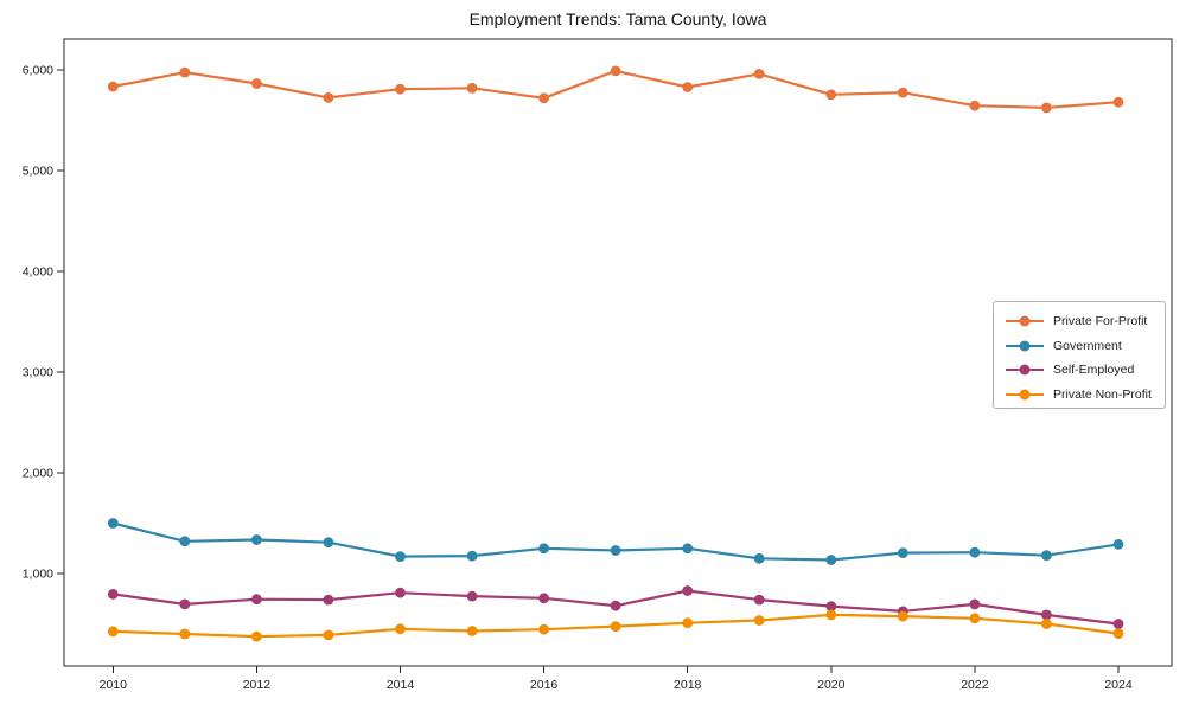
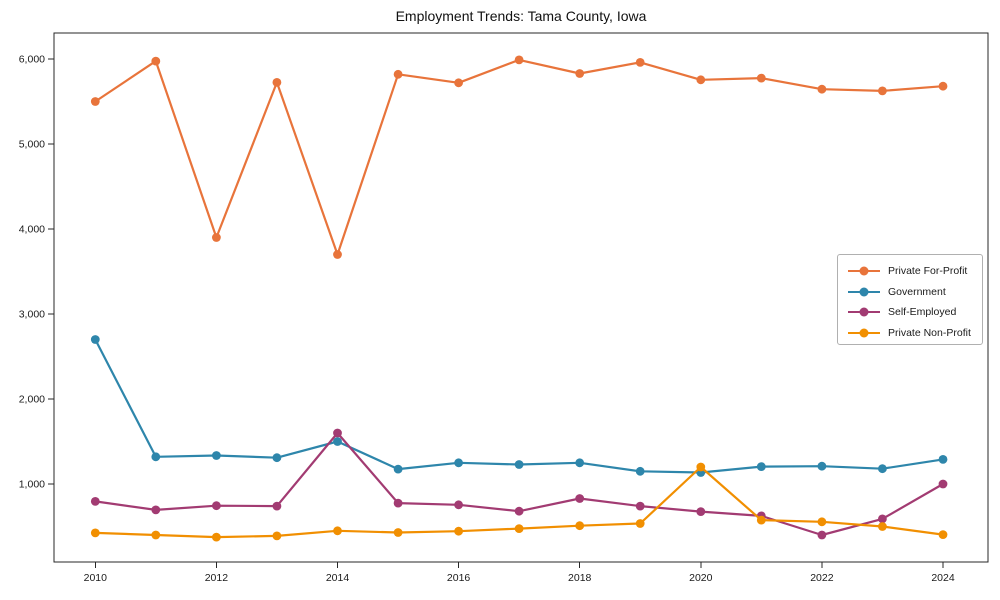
Private For-Profit/2010: 5800 -> 5500
Government/2010: 1500 -> 2700
Private For-Profit/2012: 5900 -> 3900
Private For-Profit/2014: 5800 -> 3700
Government/2014: 1200 -> 1500
Self-Employed/2014: 800 -> 1600
Private Non-Profit/2020: 600 -> 1200
Self-Employed/2022: 700 -> 400
Self-Employed/2024: 500 -> 1000
